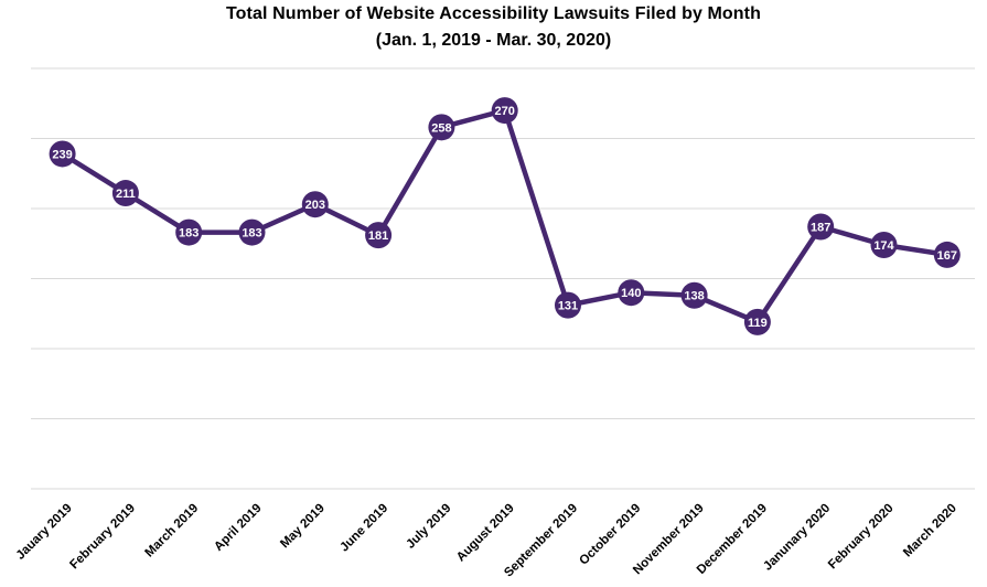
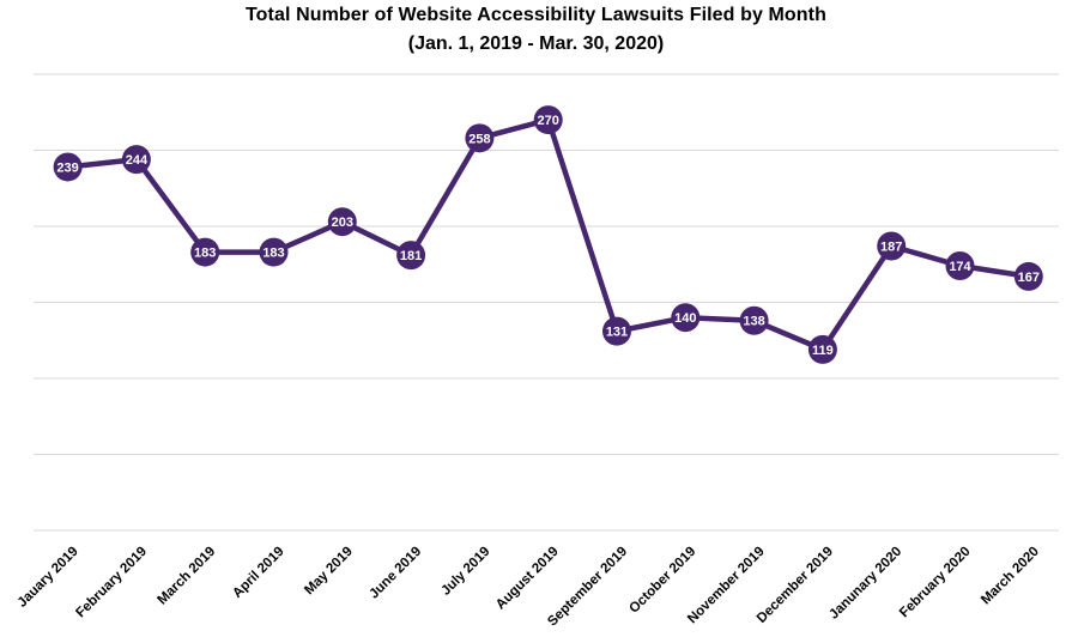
February 2019: 211 -> 244
